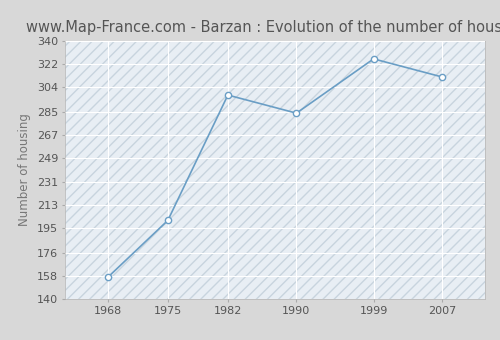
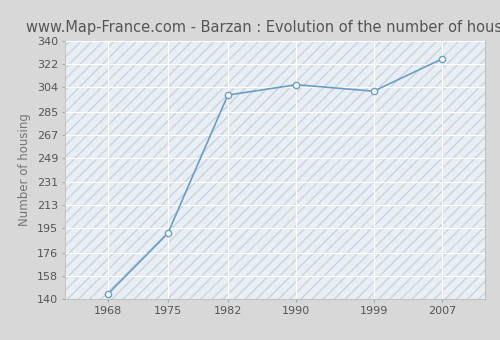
1968: 157 -> 144
1975: 201 -> 191
1990: 284 -> 306
1999: 326 -> 301
2007: 312 -> 326
